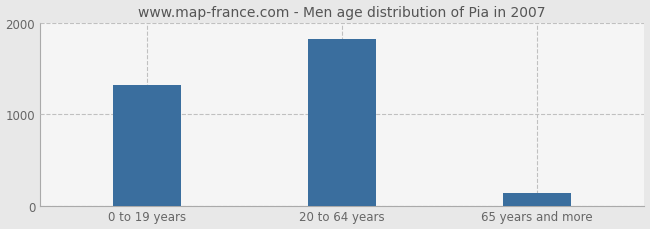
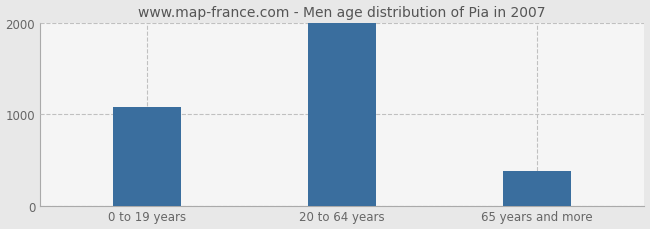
0 to 19 years: 1320 -> 1080
20 to 64 years: 1820 -> 2000
65 years and more: 140 -> 380
